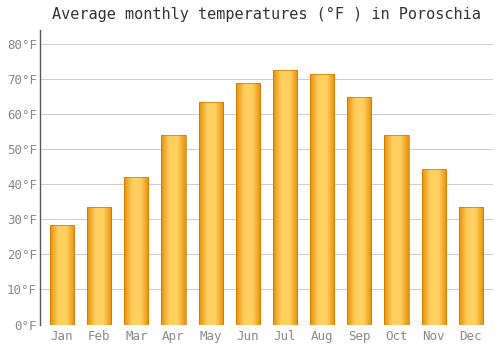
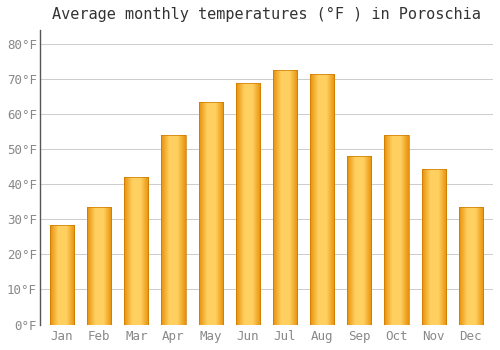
Sep: 65.0°F -> 48.0°F
